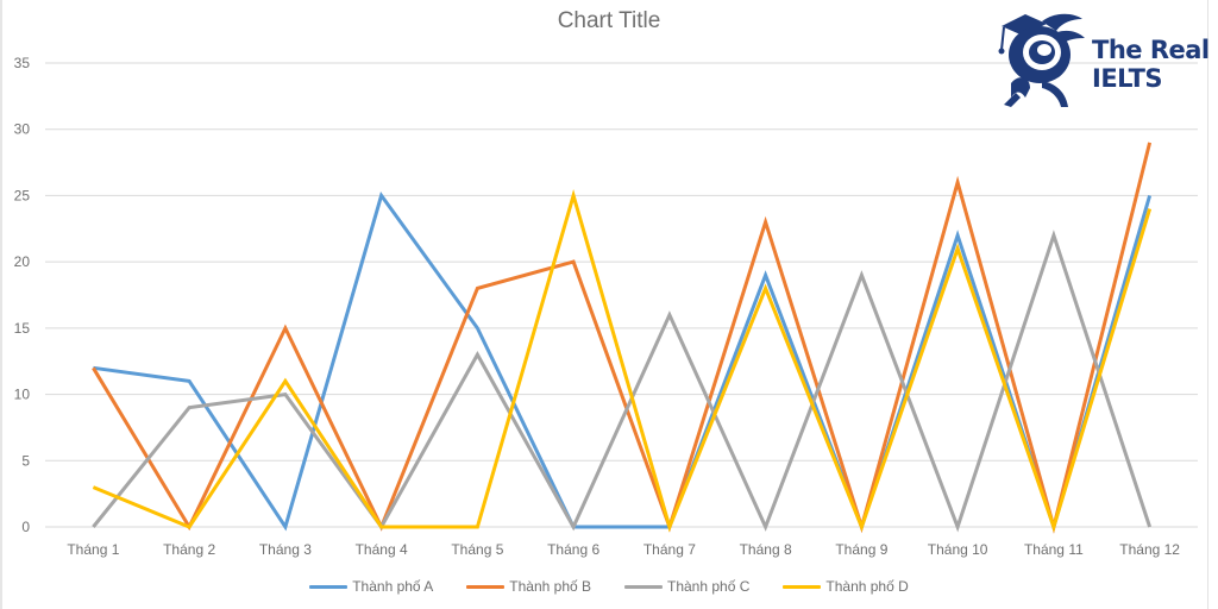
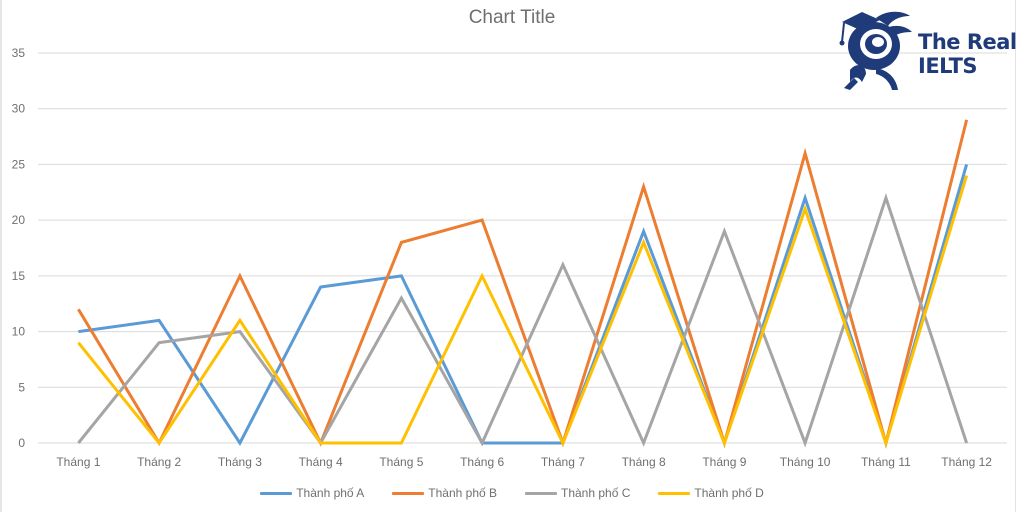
Thành phố A/Tháng 1: 12 -> 10
Thành phố D/Tháng 1: 3 -> 9
Thành phố A/Tháng 4: 25 -> 14
Thành phố D/Tháng 6: 25 -> 15
